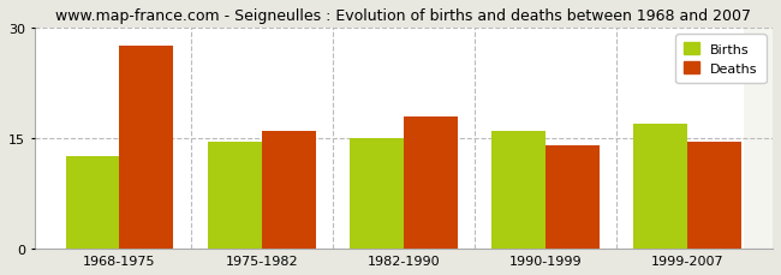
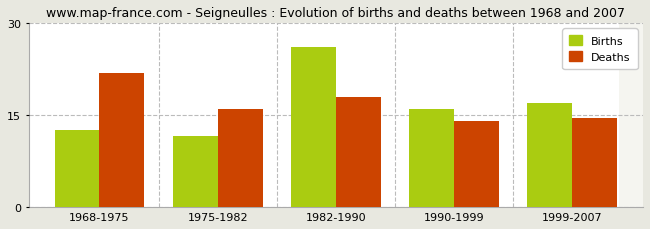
Deaths/1968-1975: 27.5 -> 21.8
Births/1975-1982: 14.5 -> 11.6
Births/1982-1990: 15.0 -> 26.0
